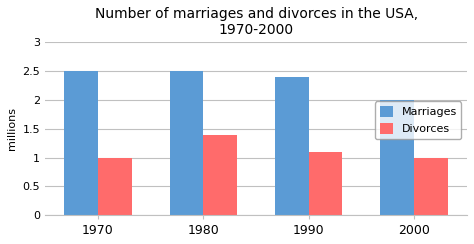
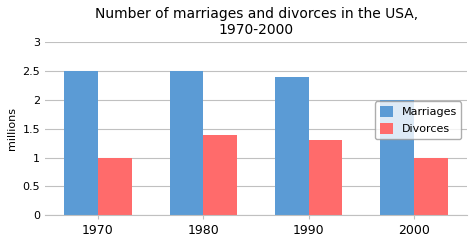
Divorces/1990: 1.1 -> 1.3
